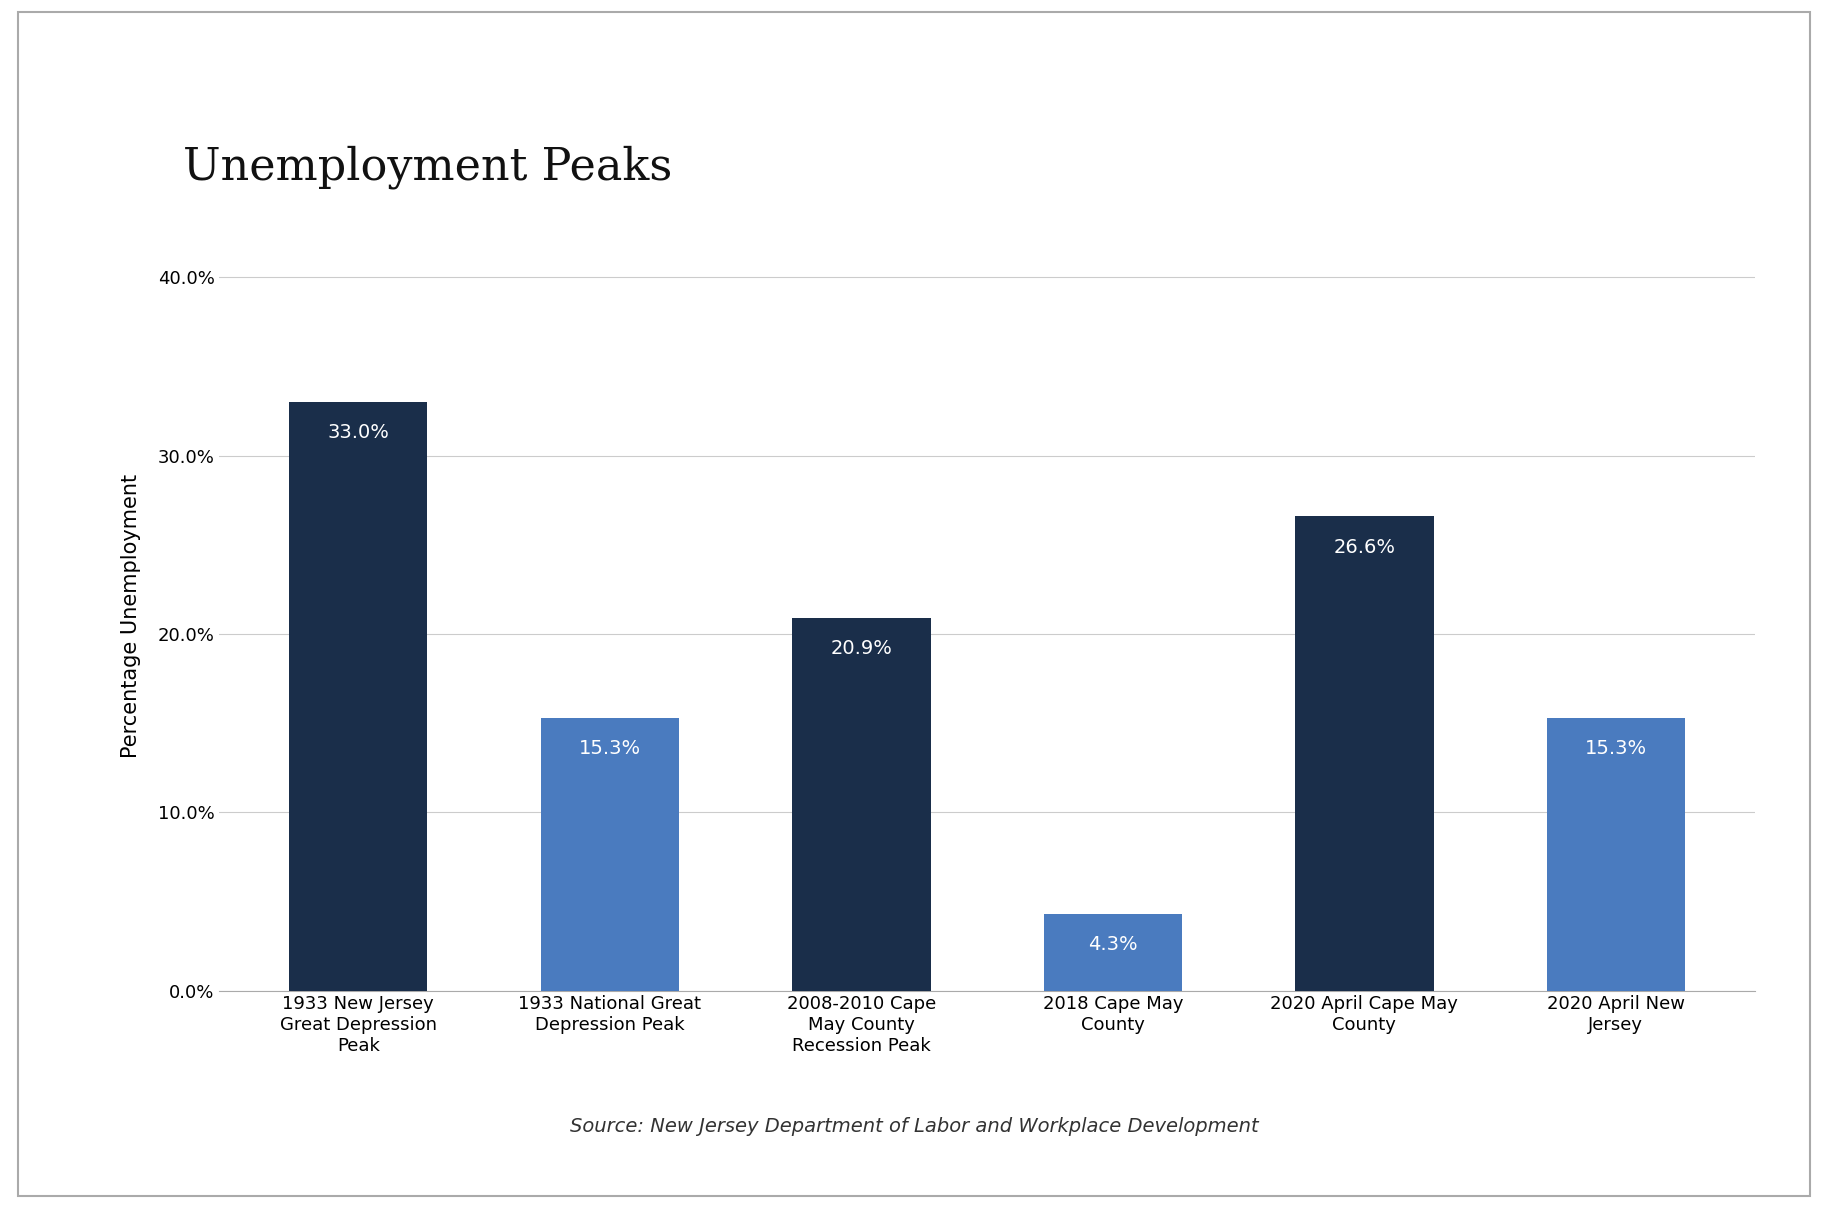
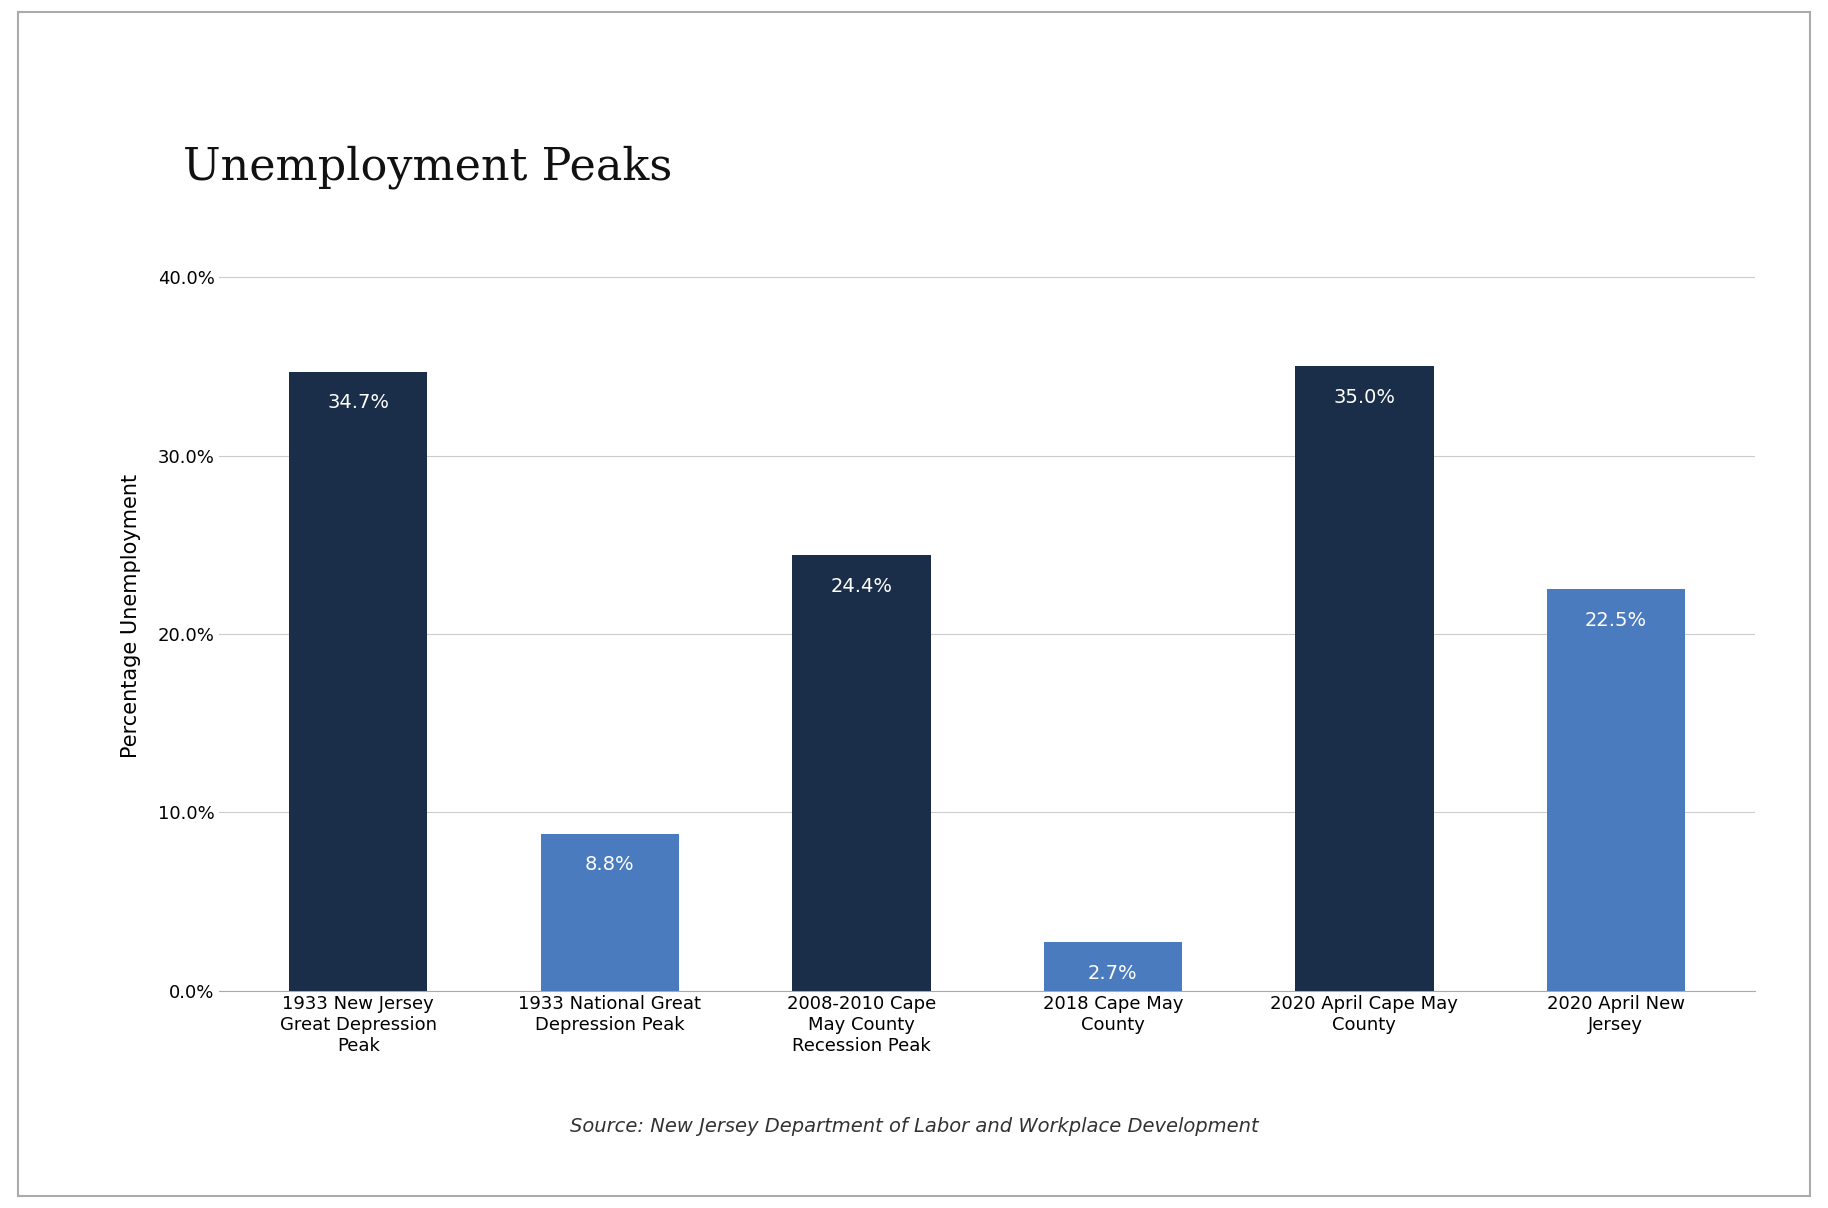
1933 New Jersey Great Depression Peak: 33.0% -> 34.7%
1933 National Great Depression Peak: 15.3% -> 8.8%
2008-2010 Cape May County Recession Peak: 20.9% -> 24.4%
2018 Cape May County: 4.3% -> 2.7%
2020 April Cape May County: 26.6% -> 35.0%
2020 April New Jersey: 15.3% -> 22.5%
